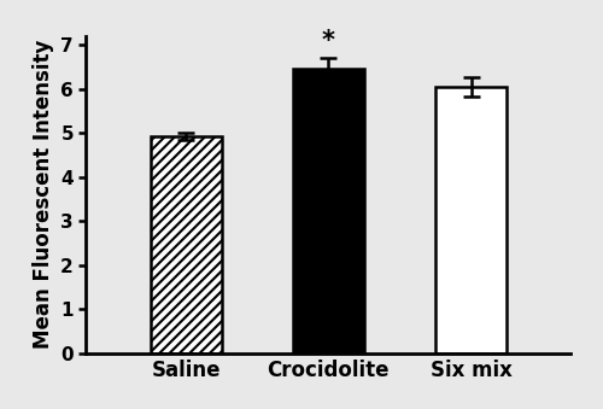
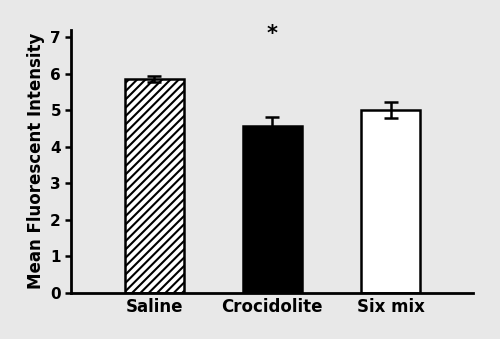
Saline: 4.92 -> 5.85
Crocidolite: 6.45 -> 4.55
Six mix: 6.05 -> 5.00
